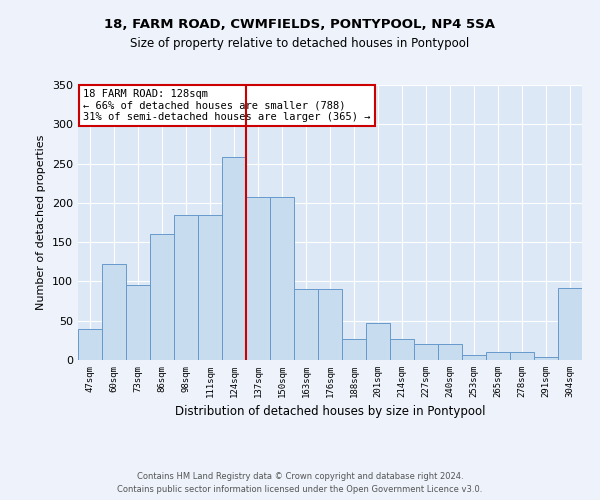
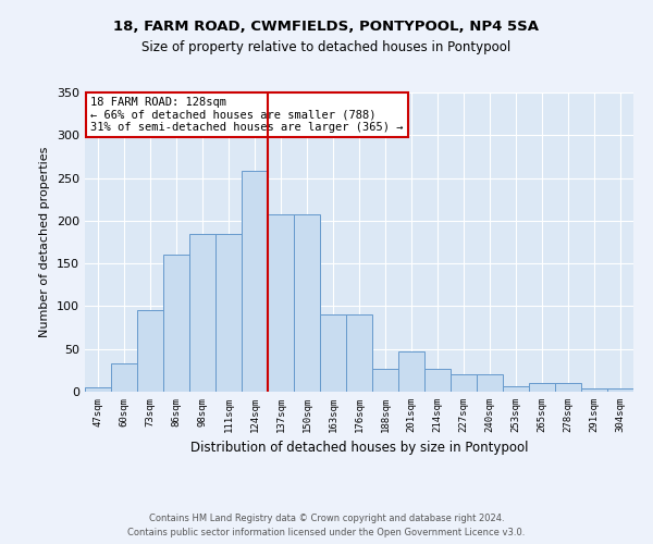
47sqm: 40 -> 5
60sqm: 122 -> 33
304sqm: 92 -> 4
